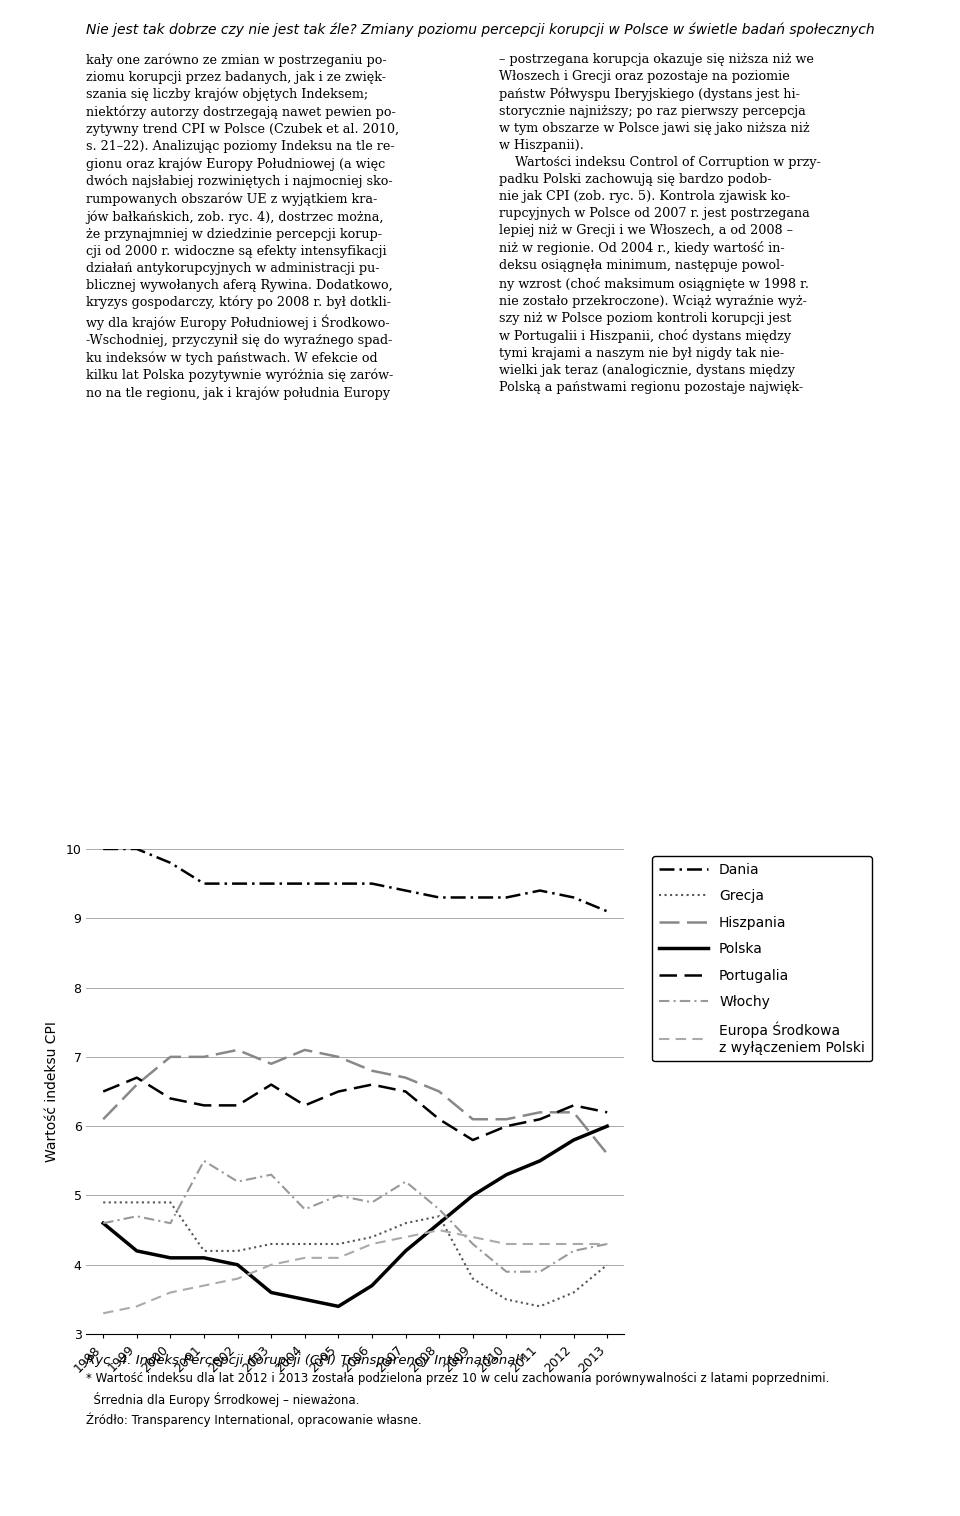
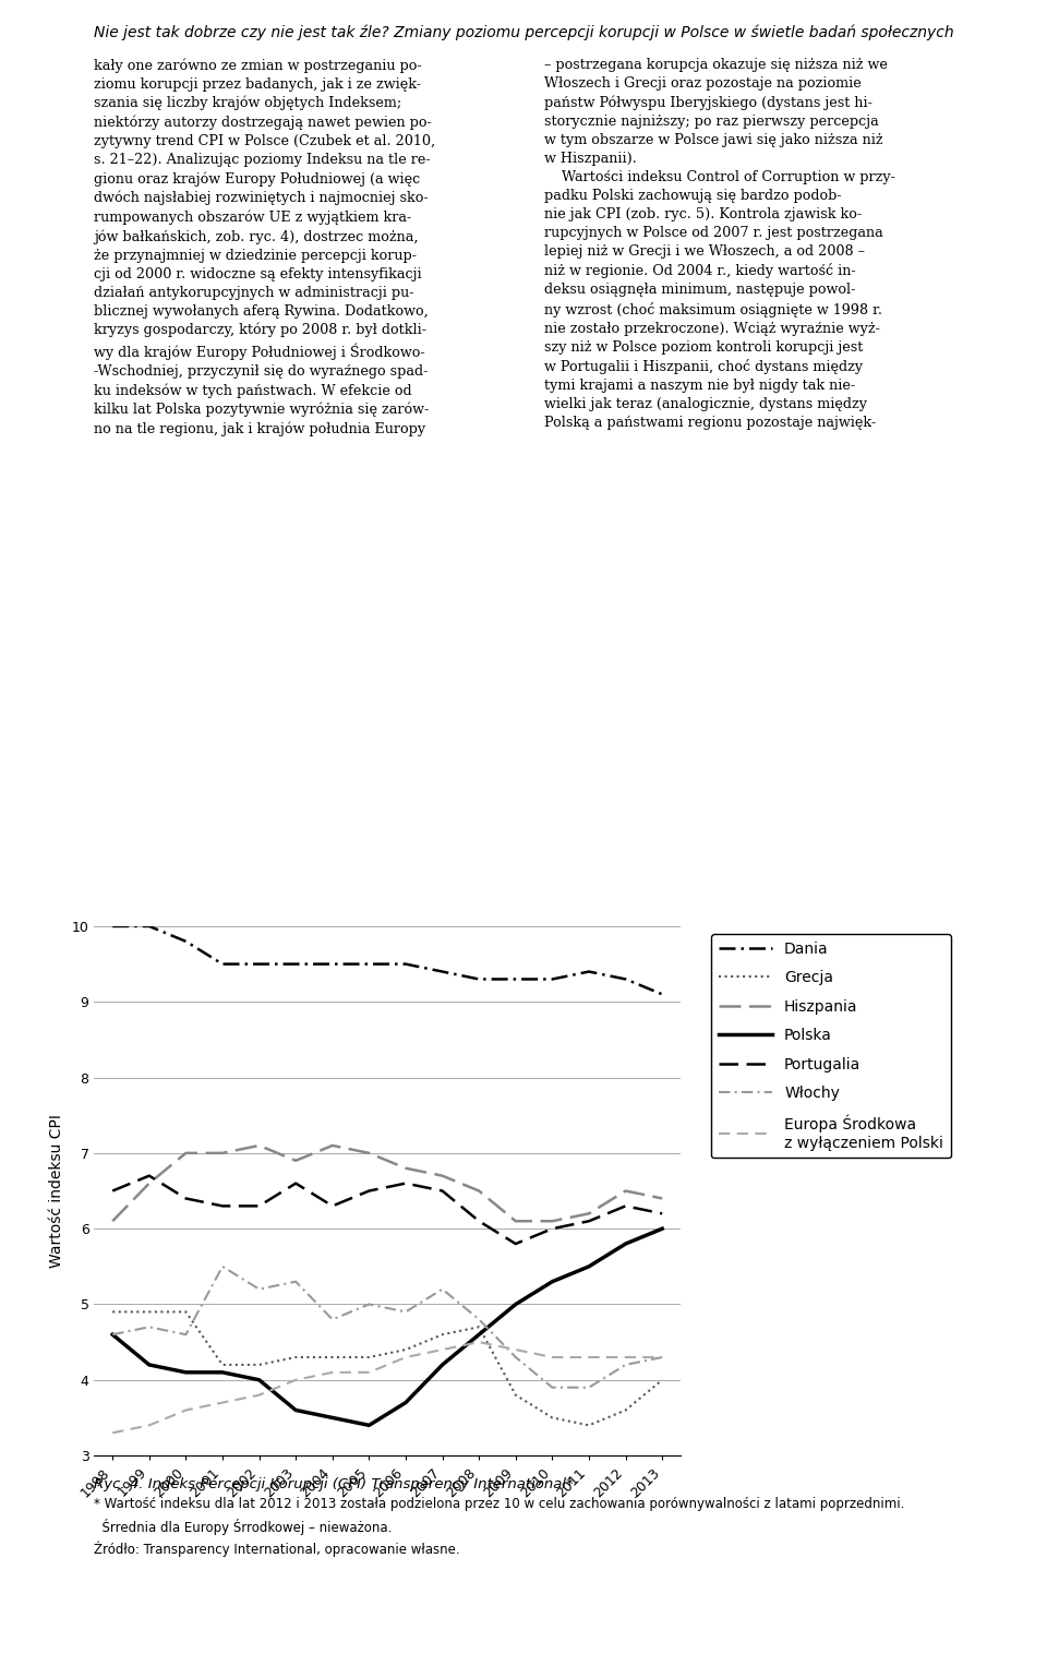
Hiszpania/2012: 6.2 -> 6.5
Hiszpania/2013: 5.6 -> 6.4
